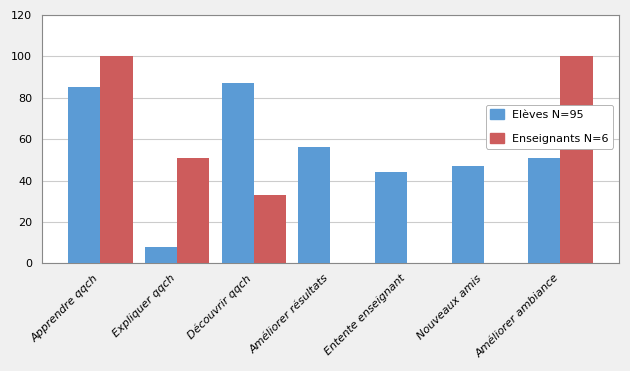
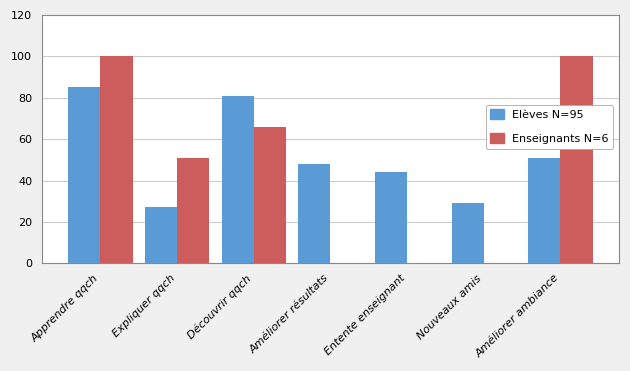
Elèves N=95/Expliquer qqch: 8 -> 27
Elèves N=95/Découvrir qqch: 87 -> 81
Enseignants N=6/Découvrir qqch: 33 -> 66
Elèves N=95/Améliorer résultats: 56 -> 48
Elèves N=95/Nouveaux amis: 47 -> 29
